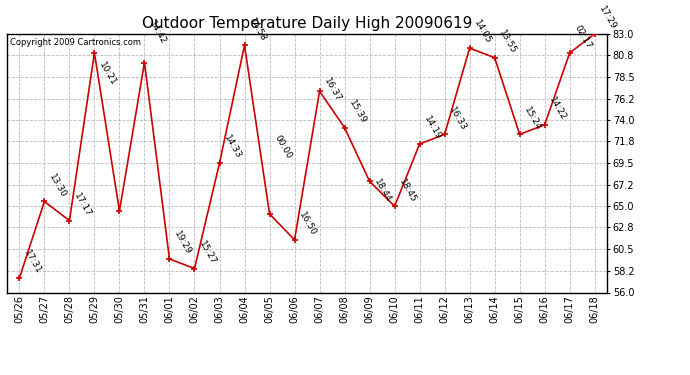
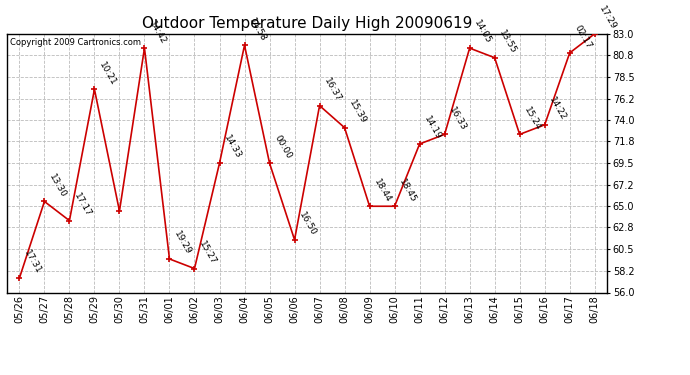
05/29: 81.0 -> 77.2
05/31: 80.0 -> 81.5
06/05: 64.2 -> 69.5
06/07: 77.0 -> 75.5
06/09: 67.6 -> 65.0
